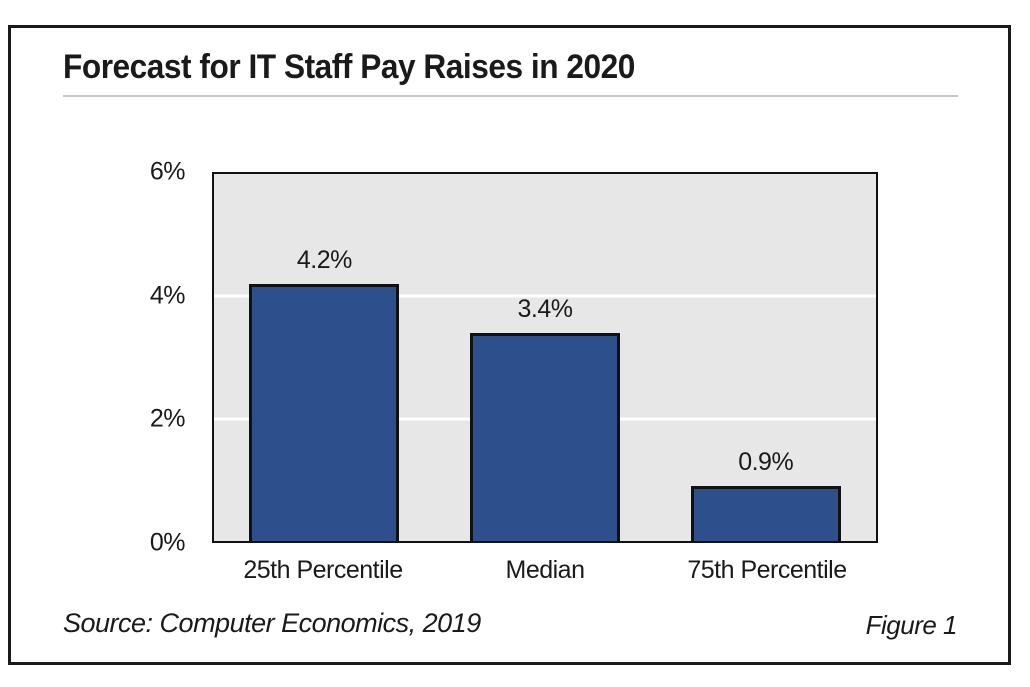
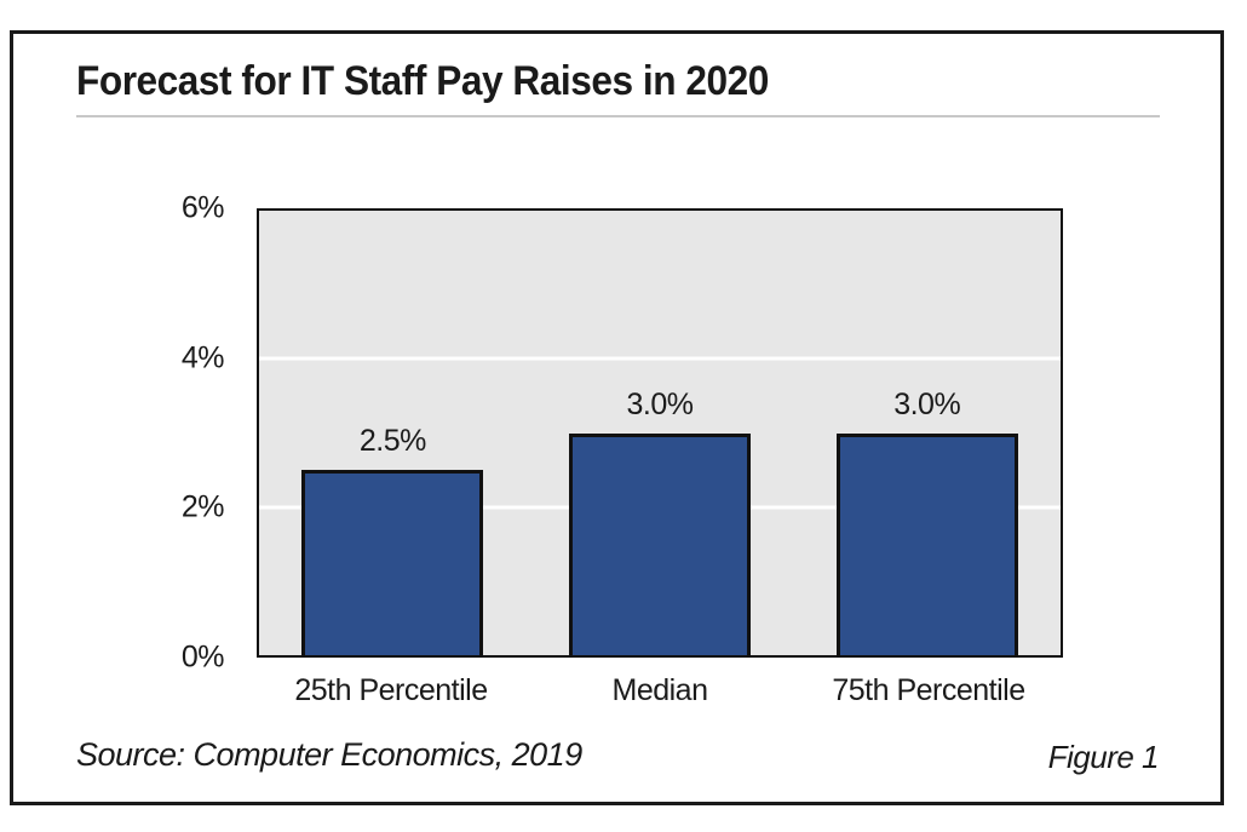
25th Percentile: 4.2% -> 2.5%
Median: 3.4% -> 3.0%
75th Percentile: 0.9% -> 3.0%
